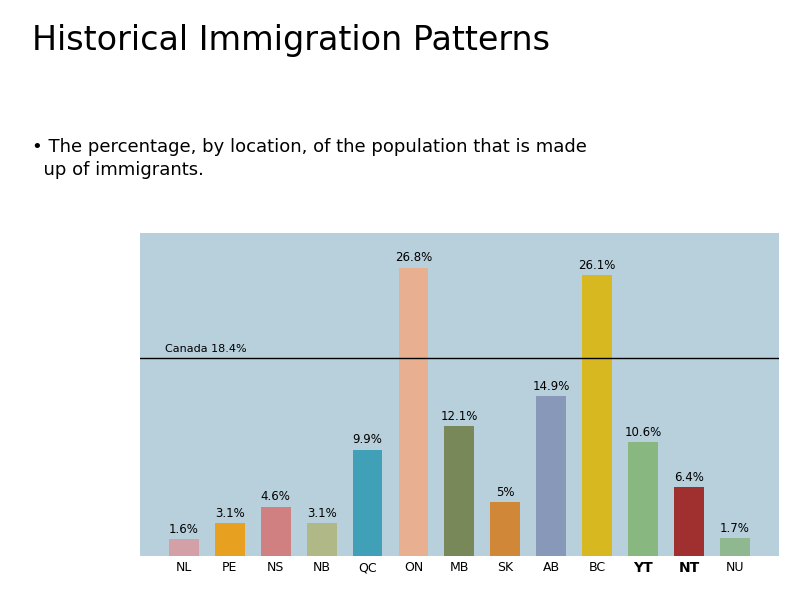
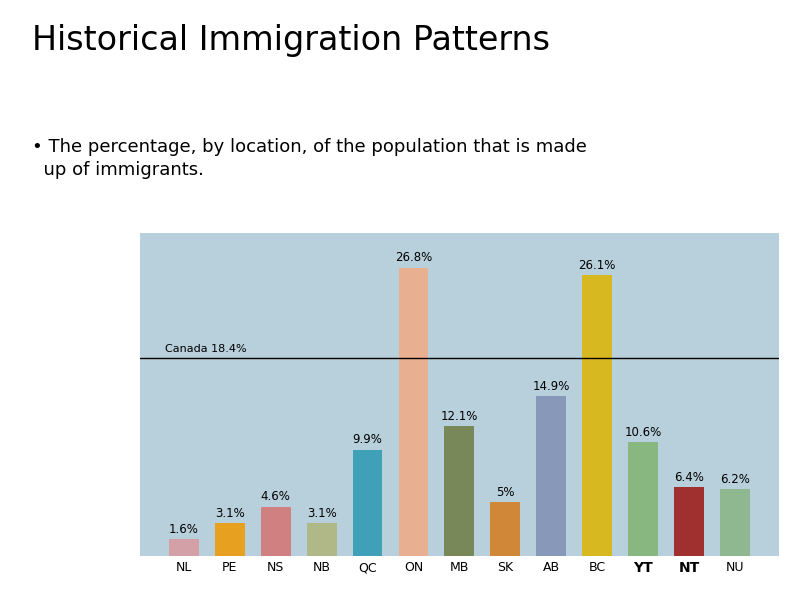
NU: 1.7% -> 6.2%
